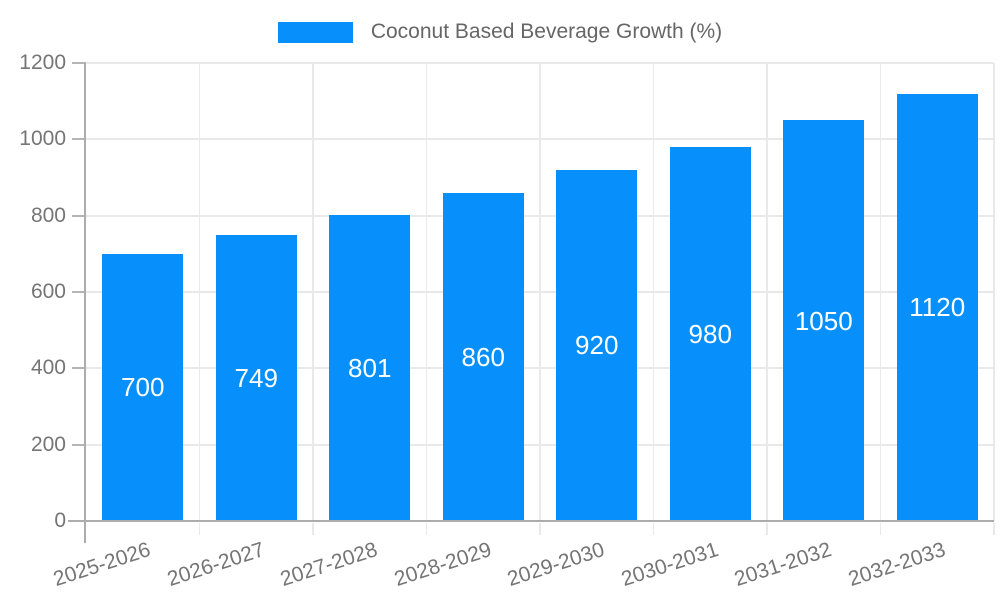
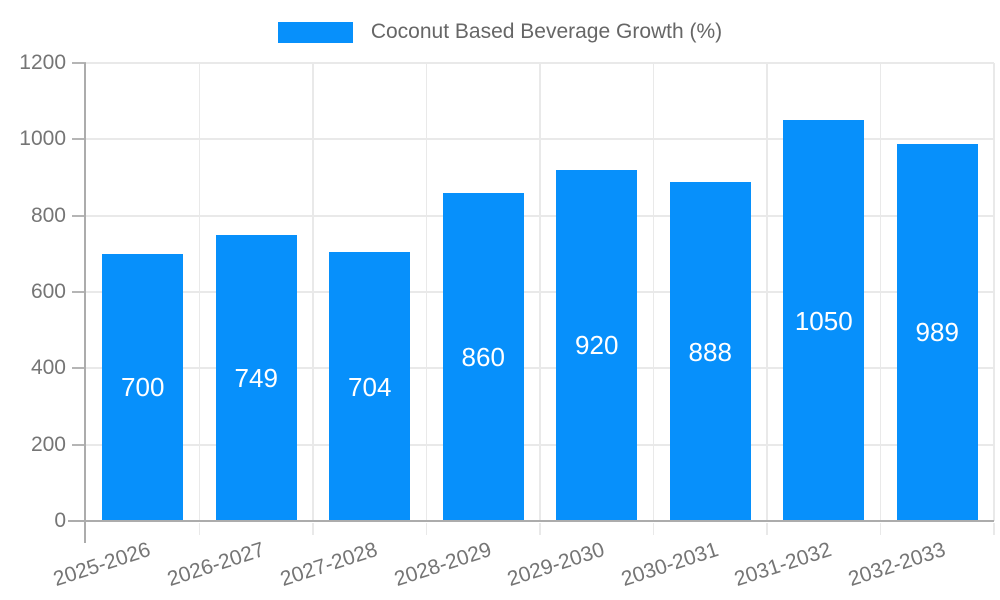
2027-2028: 801 -> 704
2030-2031: 980 -> 888
2032-2033: 1120 -> 989
